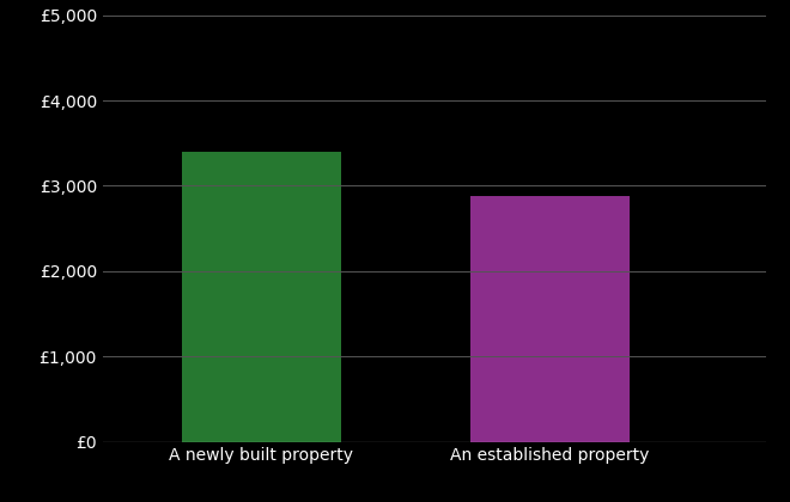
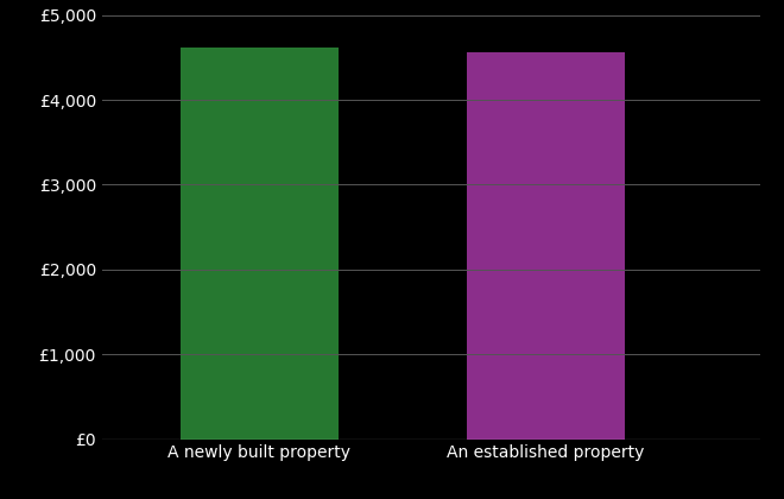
A newly built property: £3,400 -> £4,620
An established property: £2,880 -> £4,560
